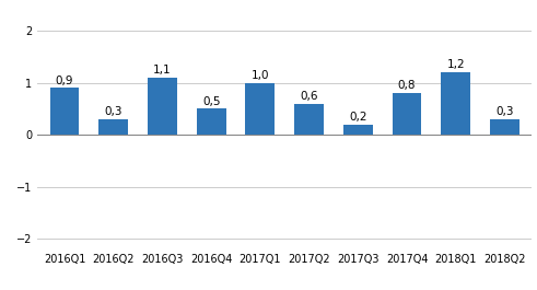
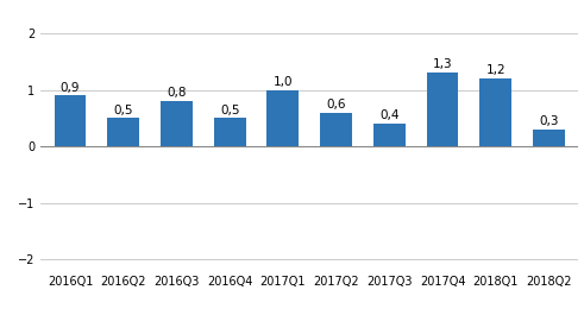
2016Q2: 0,3 -> 0,5
2016Q3: 1,1 -> 0,8
2017Q3: 0,2 -> 0,4
2017Q4: 0,8 -> 1,3
